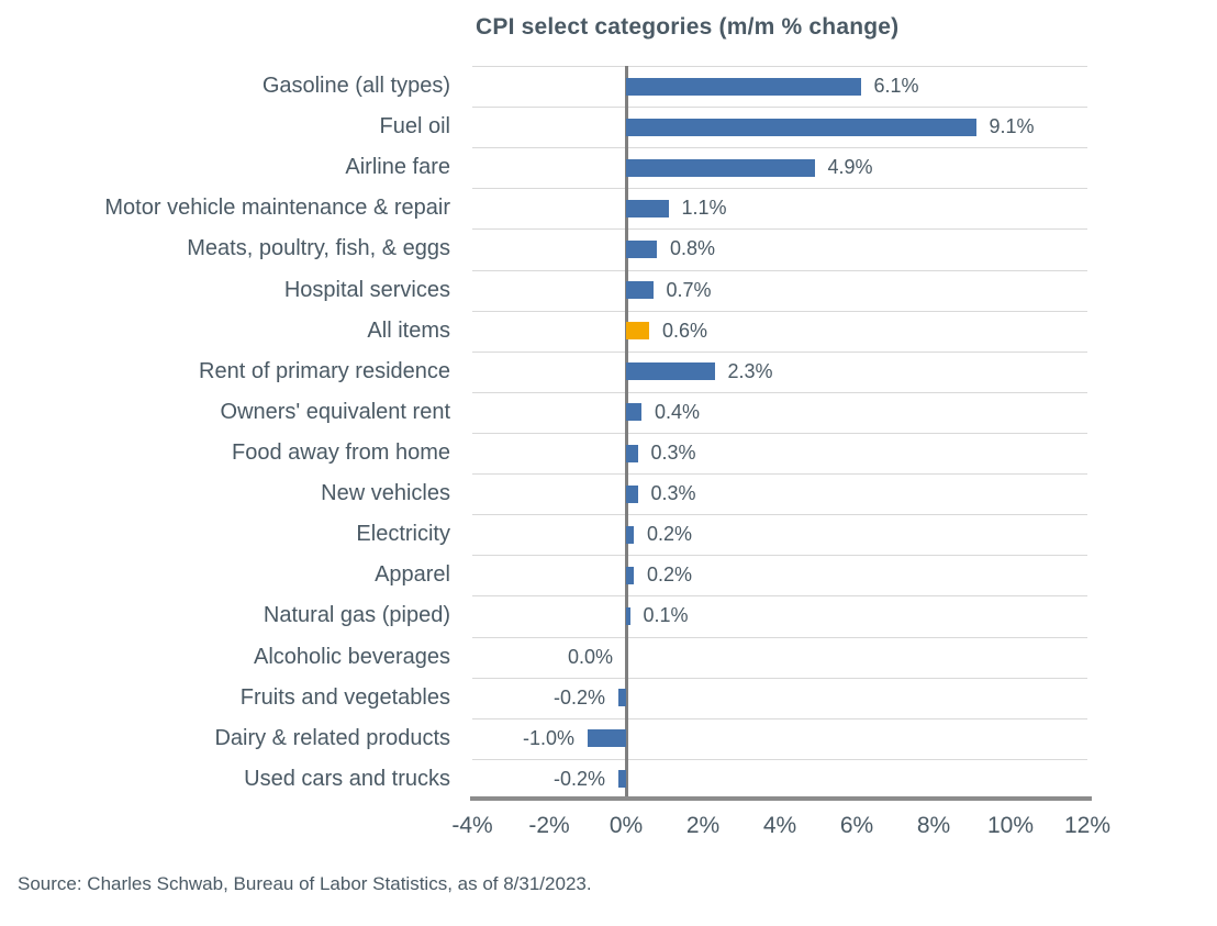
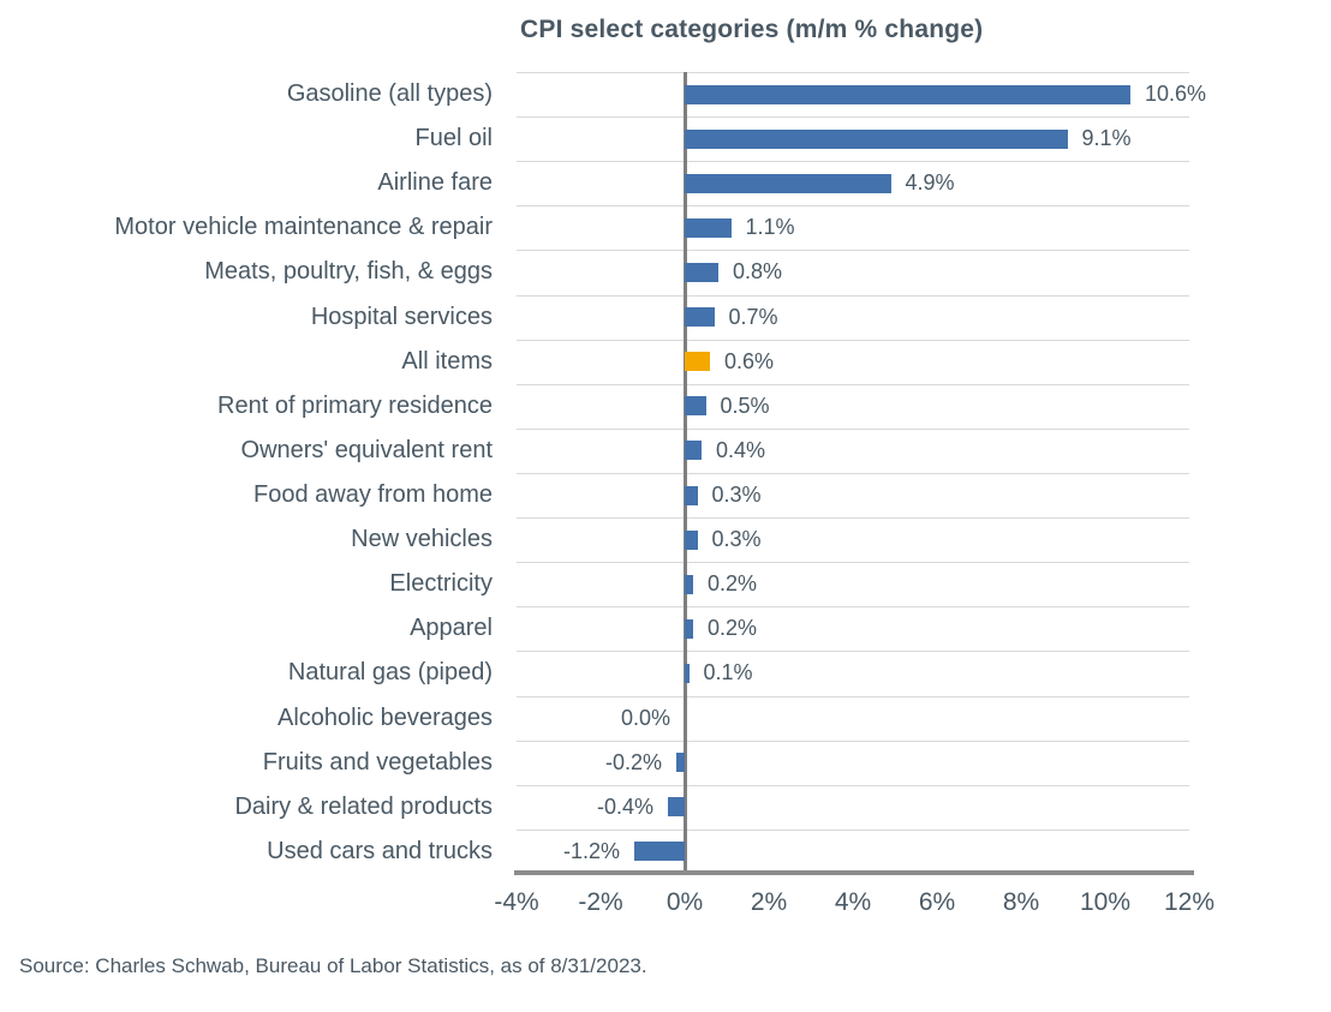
Gasoline (all types): 6.1% -> 10.6%
Rent of primary residence: 2.3% -> 0.5%
Dairy & related products: -1.0% -> -0.4%
Used cars and trucks: -0.2% -> -1.2%
